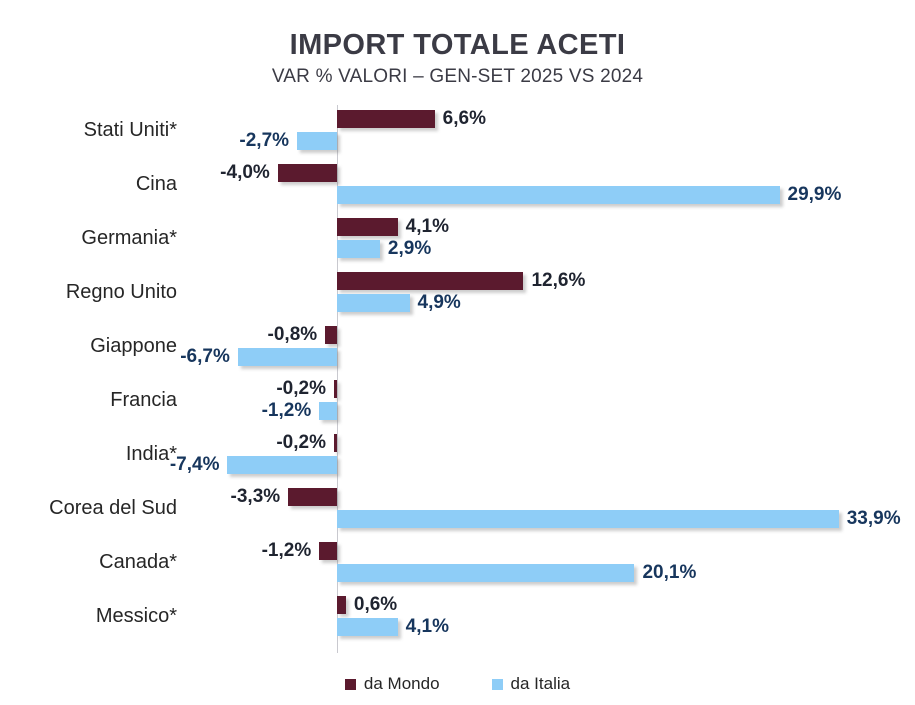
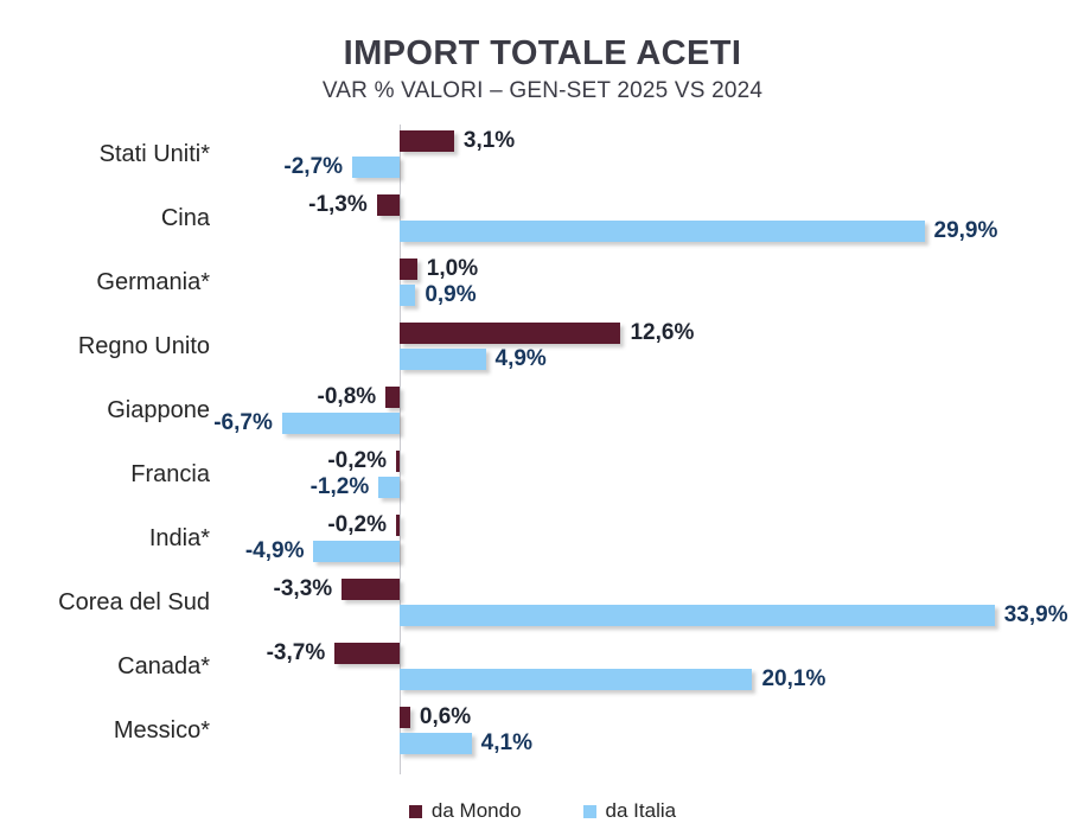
da Mondo/Stati Uniti*: 6,6% -> 3,1%
da Mondo/Cina: -4,0% -> -1,3%
da Mondo/Germania*: 4,1% -> 1,0%
da Italia/Germania*: 2,9% -> 0,9%
da Italia/India*: -7,4% -> -4,9%
da Mondo/Canada*: -1,2% -> -3,7%
